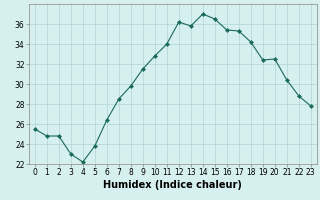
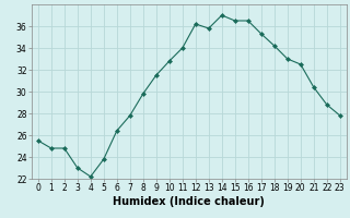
7: 28.5 -> 27.8
16: 35.4 -> 36.5
19: 32.4 -> 33.0
